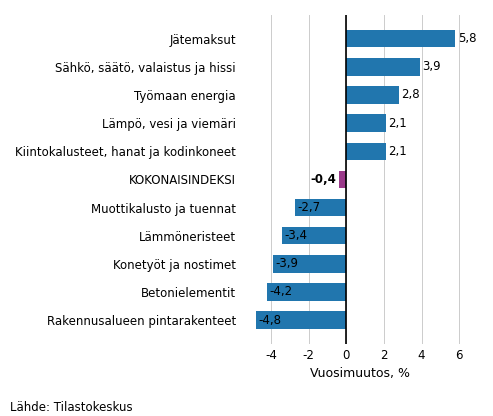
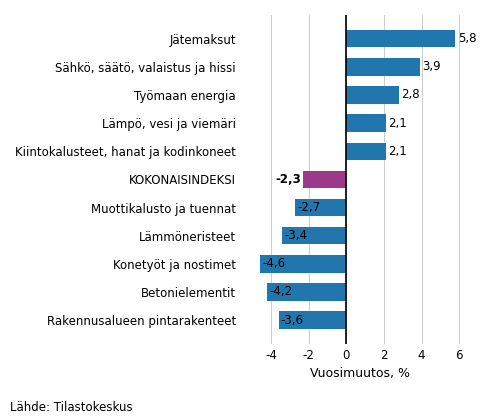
KOKONAISINDEKSI: -0,4 -> -2,3
Konetyöt ja nostimet: -3,9 -> -4,6
Rakennusalueen pintarakenteet: -4,8 -> -3,6
